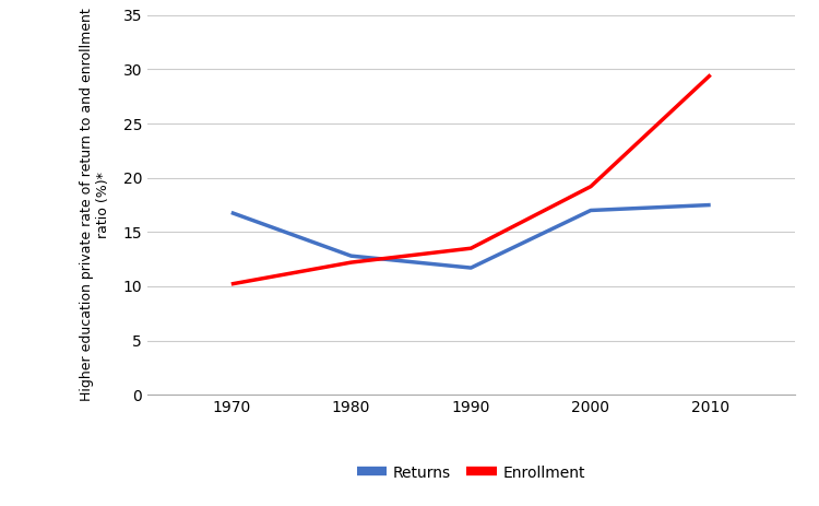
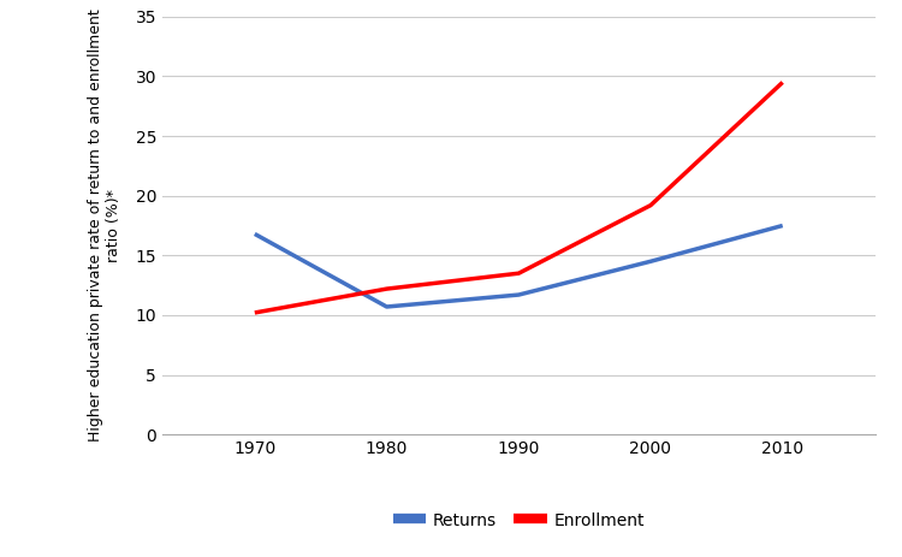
Returns/1980: 12.8 -> 10.7
Returns/2000: 17.0 -> 14.5
